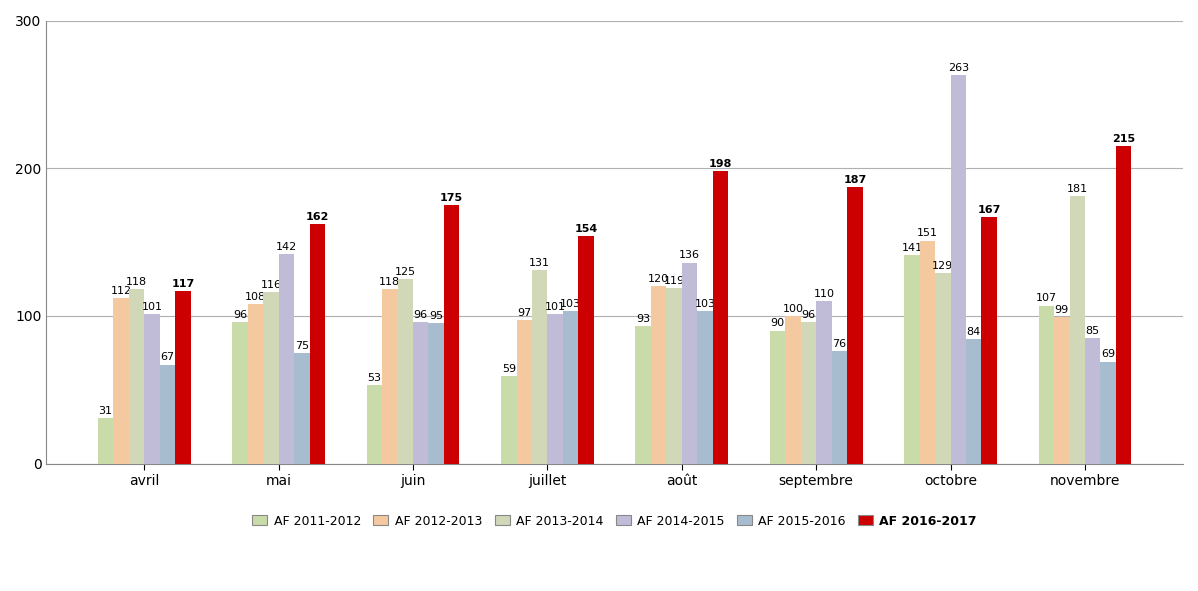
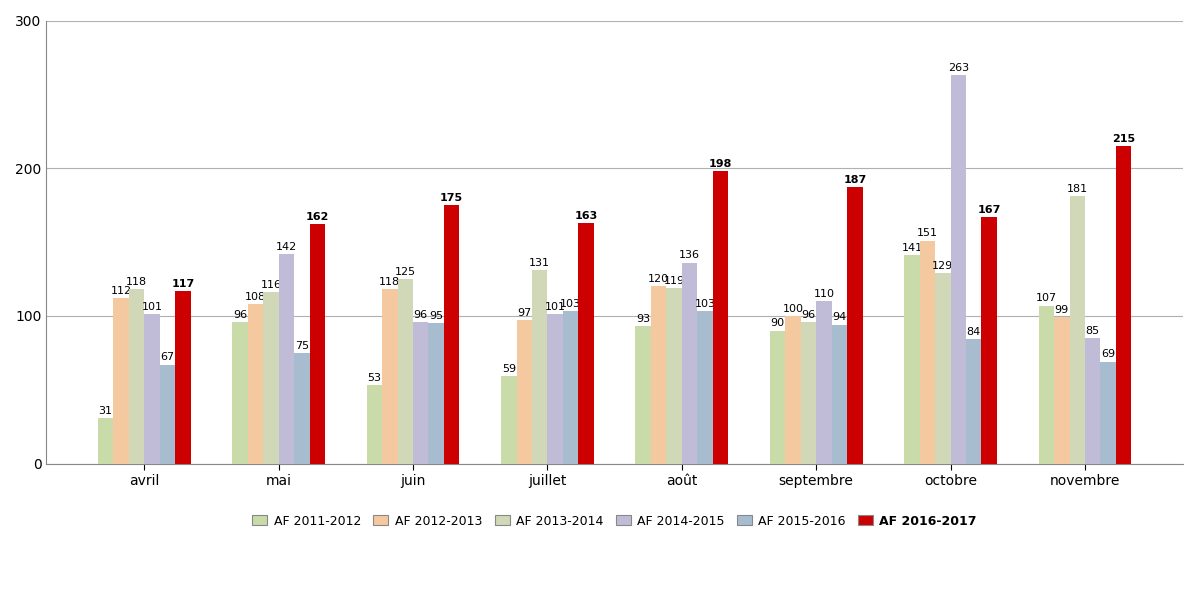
AF 2016-2017/juillet: 154 -> 163
AF 2015-2016/septembre: 76 -> 94
